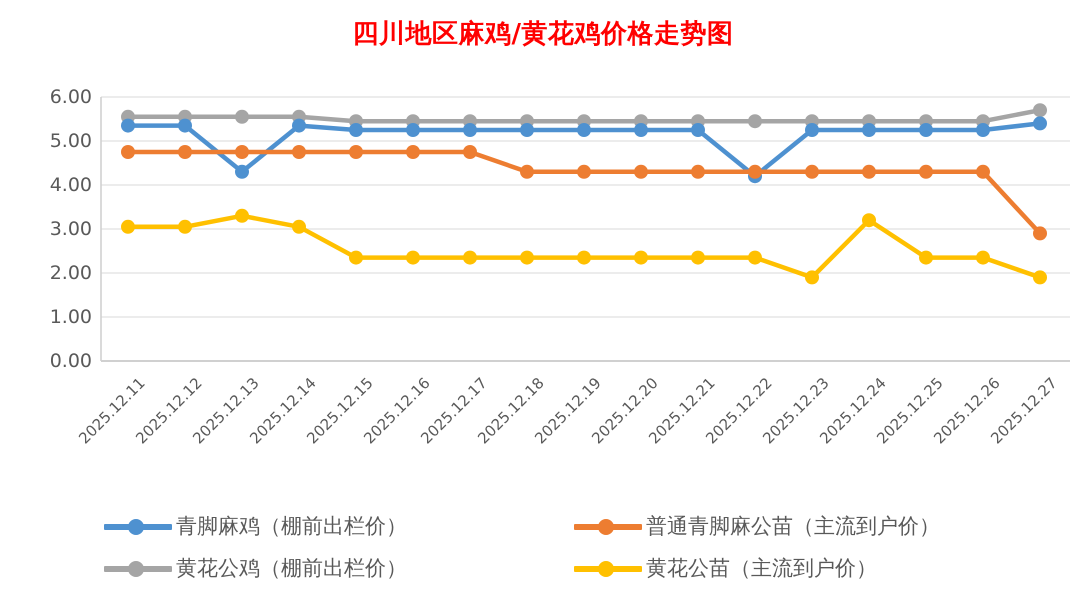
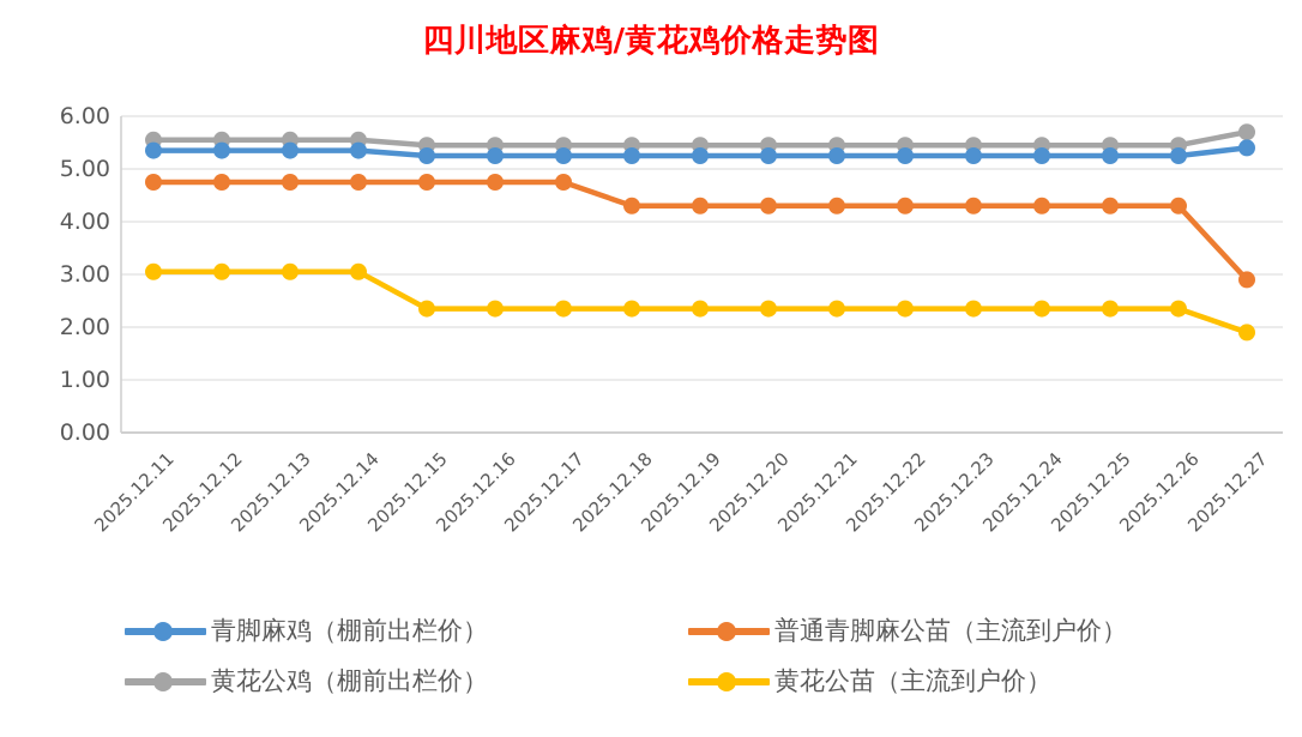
青脚麻鸡（棚前出栏价）/2025.12.13: 4.3 -> 5.3
黄花公苗（主流到户价）/2025.12.13: 3.3 -> 3.0
青脚麻鸡（棚前出栏价）/2025.12.22: 4.2 -> 5.2
黄花公苗（主流到户价）/2025.12.23: 1.9 -> 2.4
黄花公苗（主流到户价）/2025.12.24: 3.2 -> 2.4
